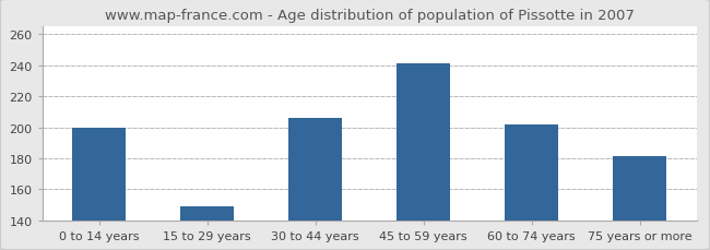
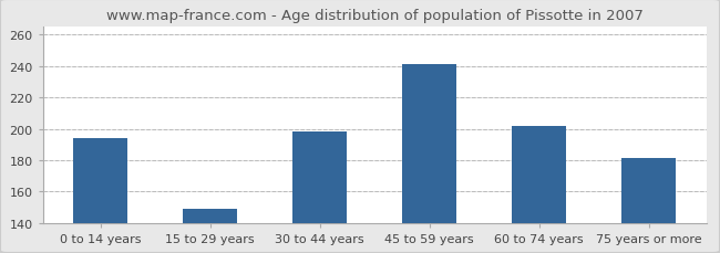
0 to 14 years: 200 -> 194
30 to 44 years: 206 -> 198
